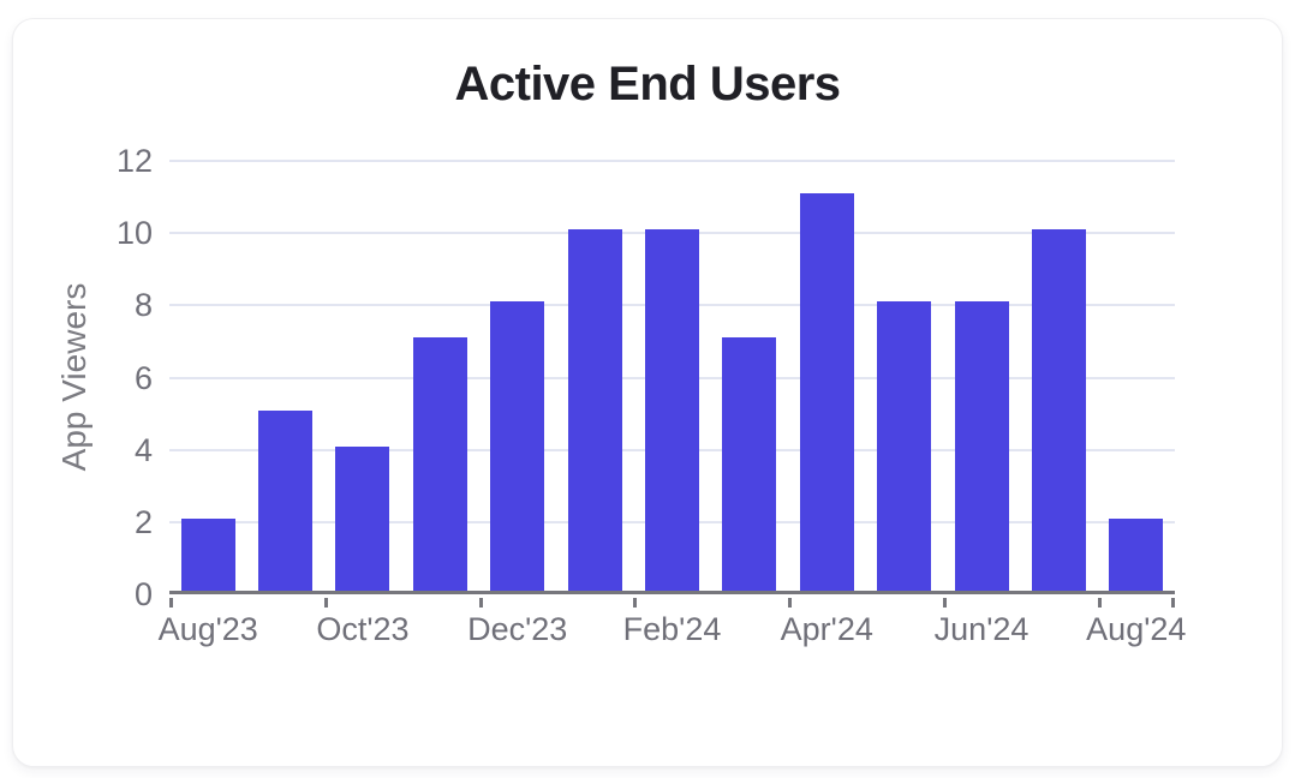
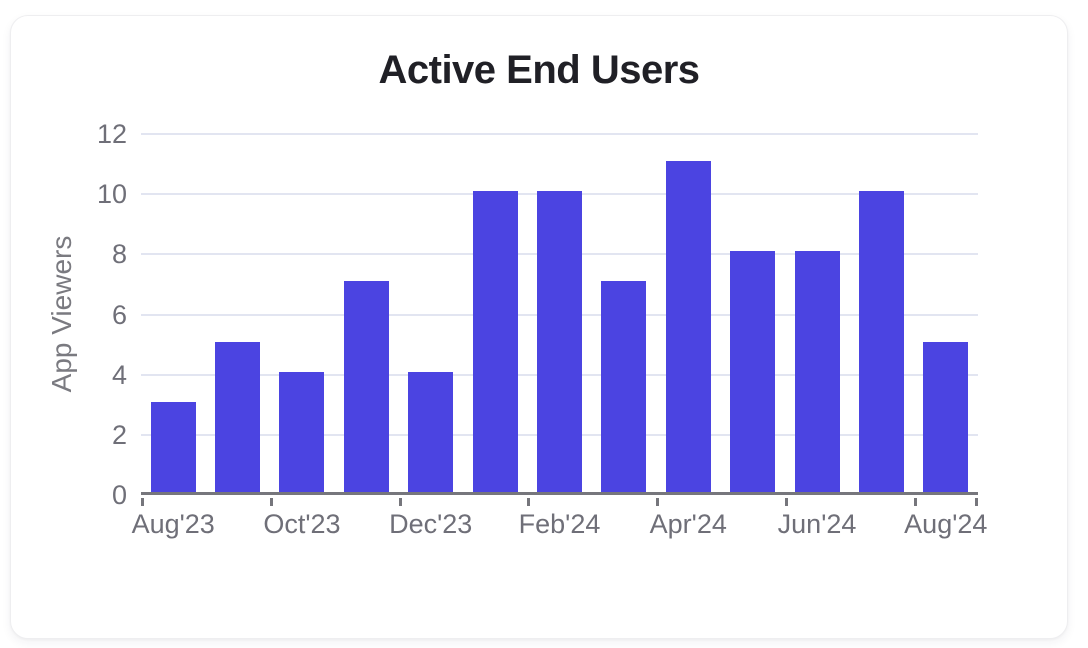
Aug'23: 2 -> 3
Dec'23: 8 -> 4
Aug'24: 2 -> 5
